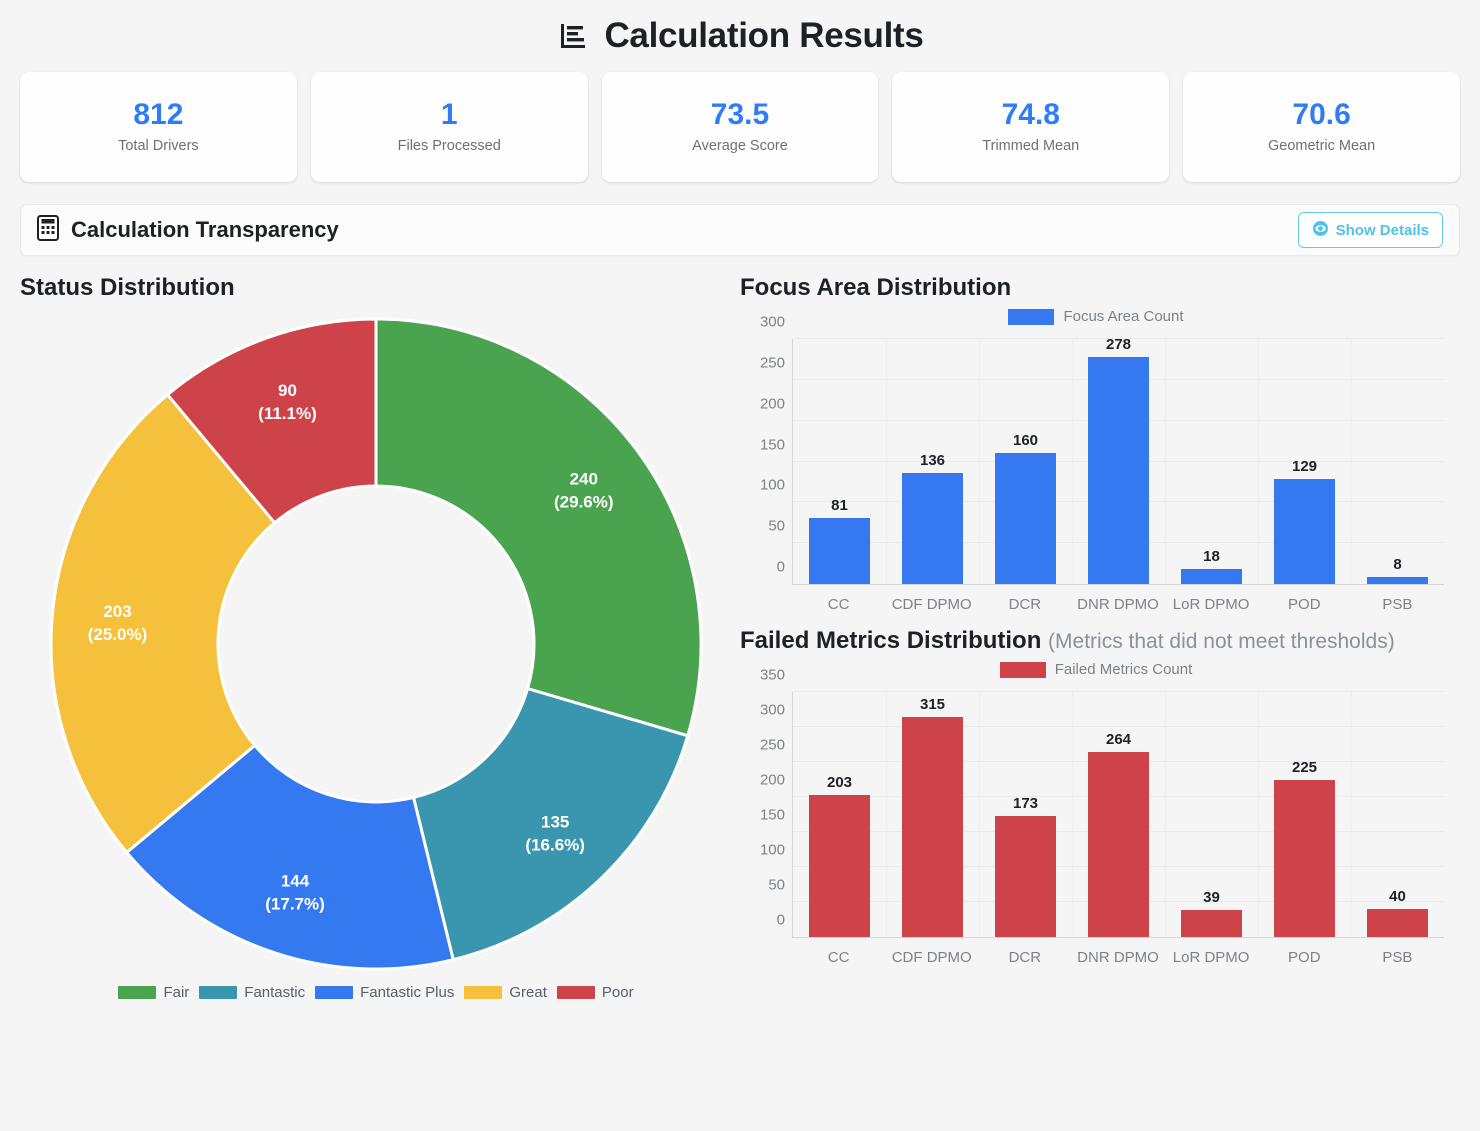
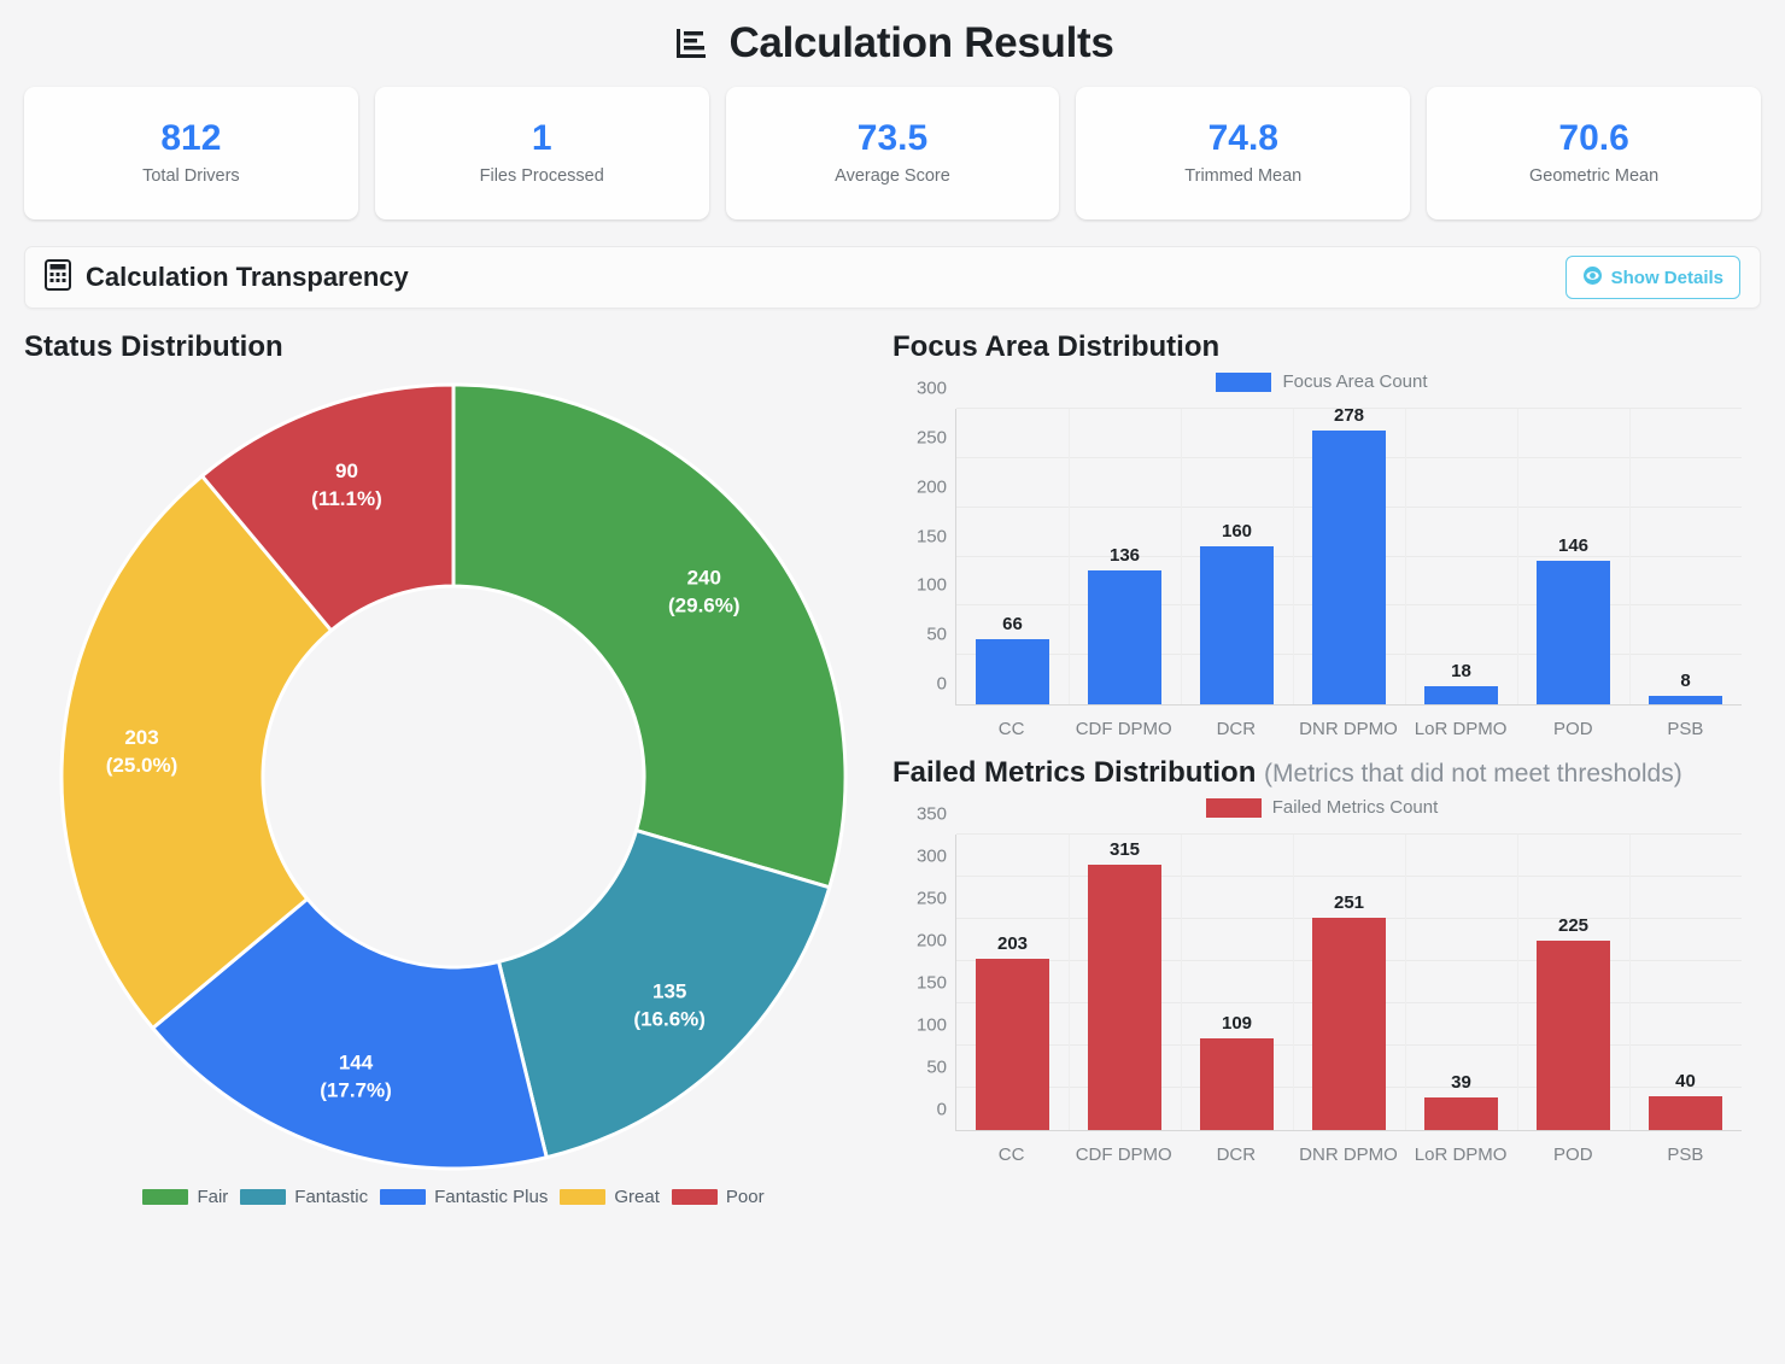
Focus Area Distribution/CC: 81 -> 66
Focus Area Distribution/POD: 129 -> 146
Failed Metrics Distribution/DCR: 173 -> 109
Failed Metrics Distribution/DNR DPMO: 264 -> 251
